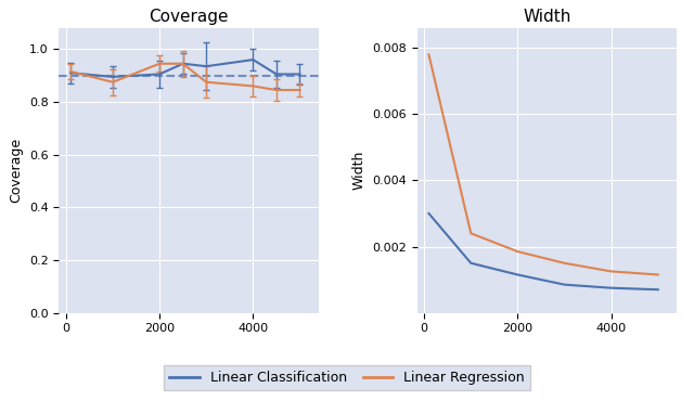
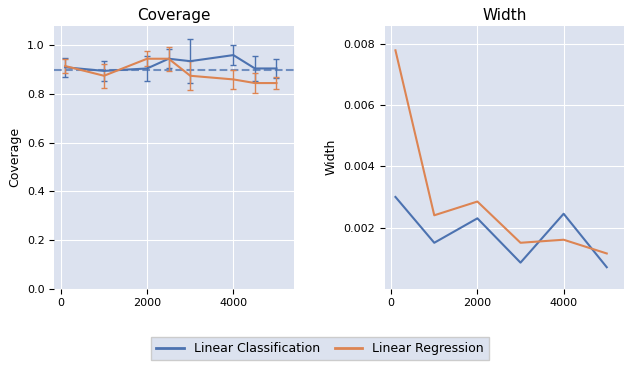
Width/Linear Classification/2000: 0.00115 -> 0.00230
Width/Linear Regression/2000: 0.00185 -> 0.00285
Width/Linear Classification/4000: 0.00075 -> 0.00245
Width/Linear Regression/4000: 0.00125 -> 0.00160
